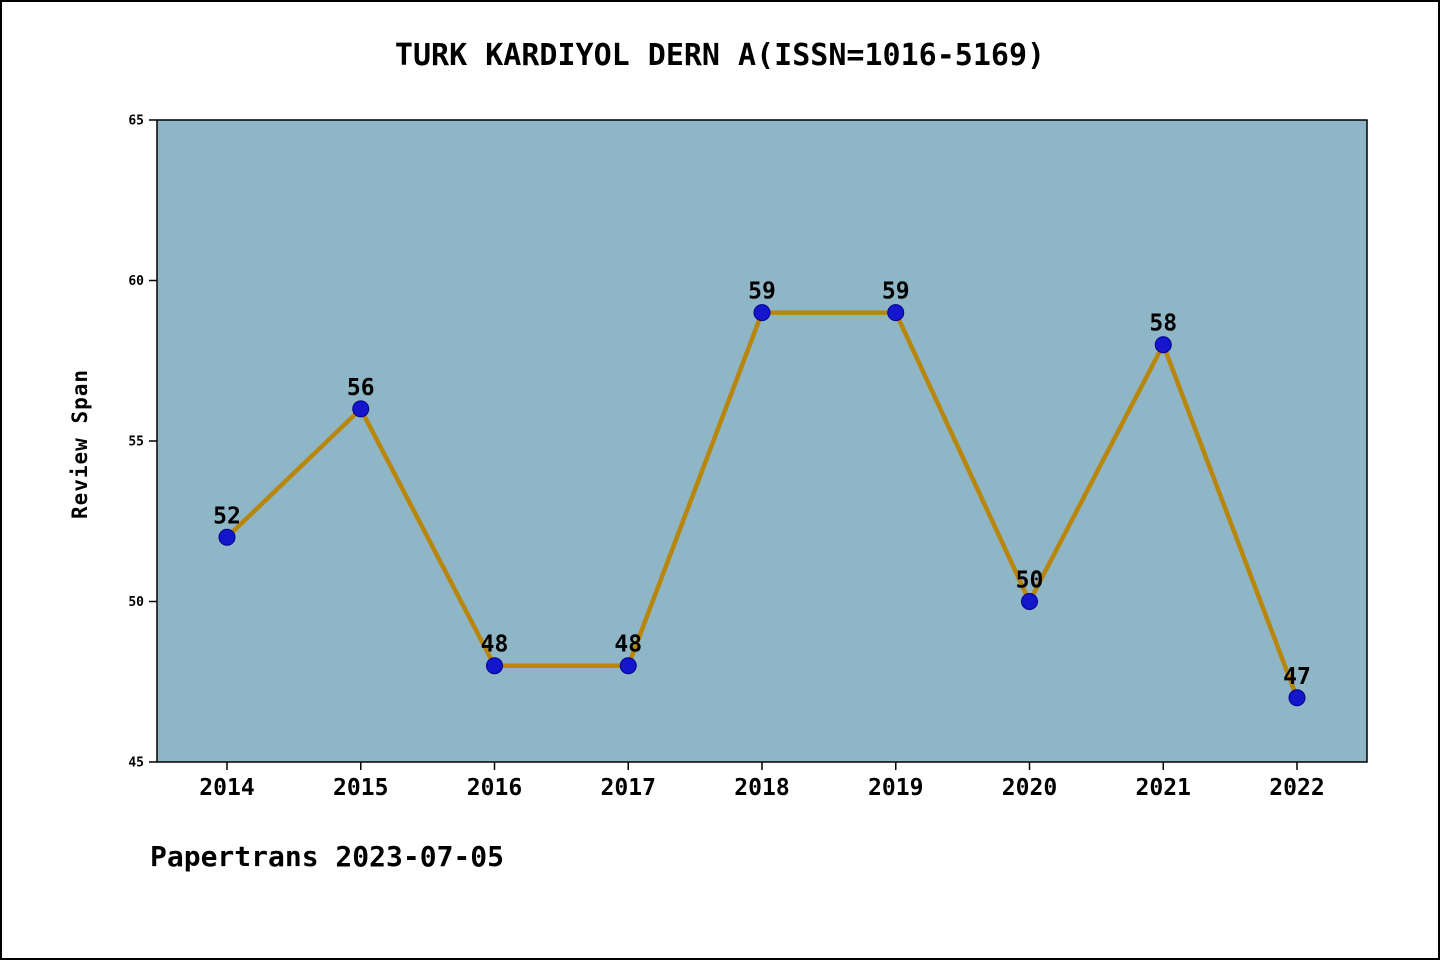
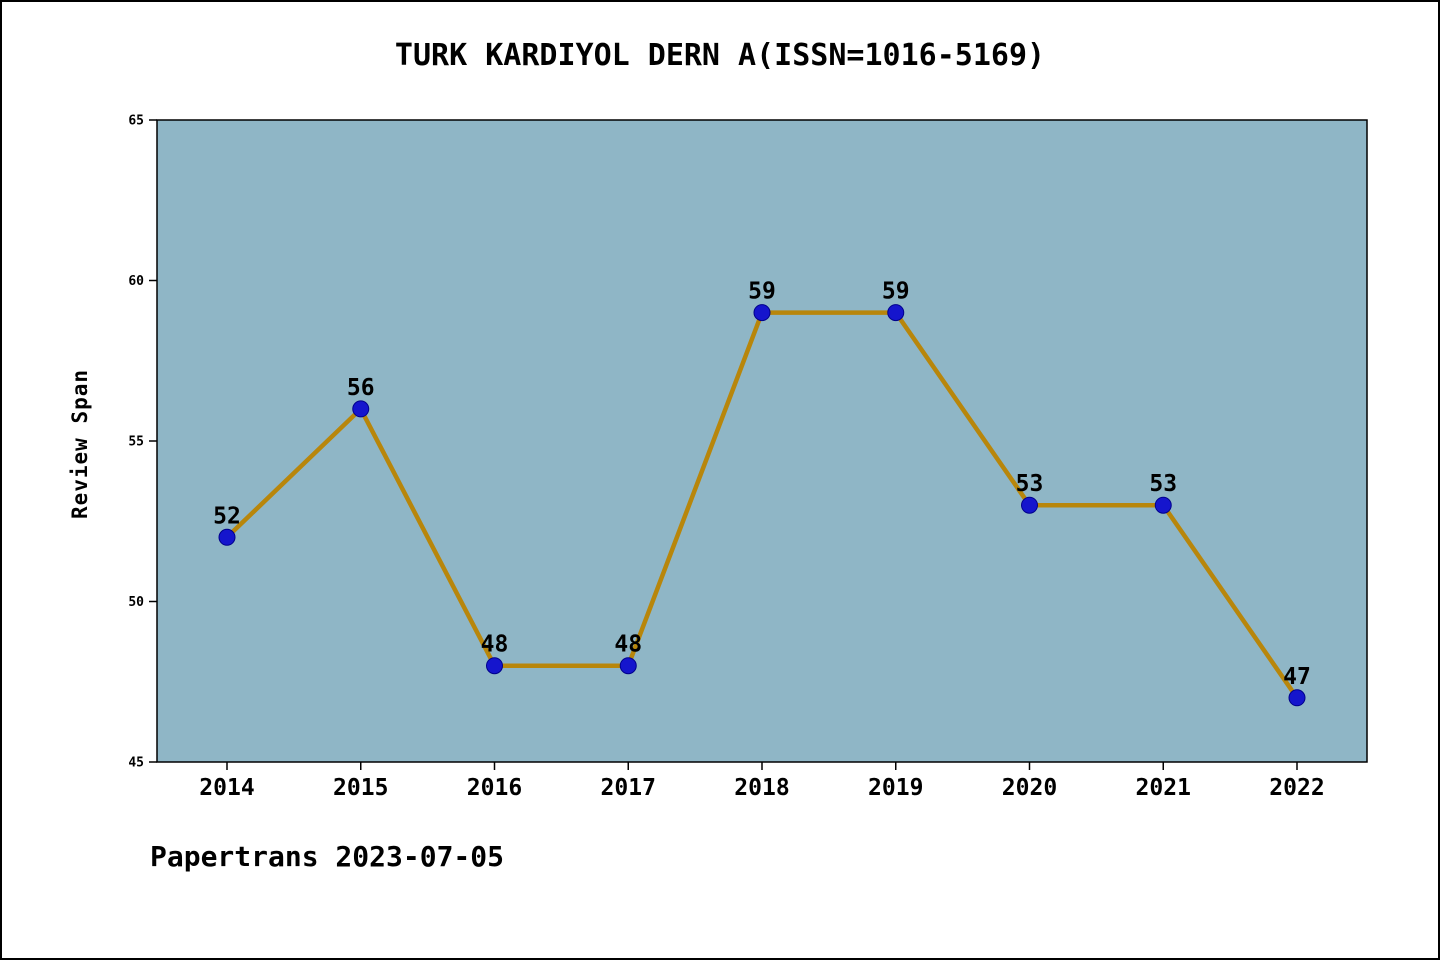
2020: 50 -> 53
2021: 58 -> 53
